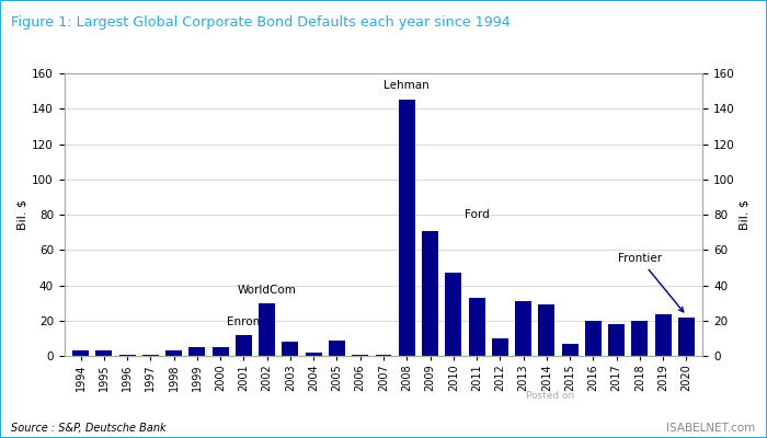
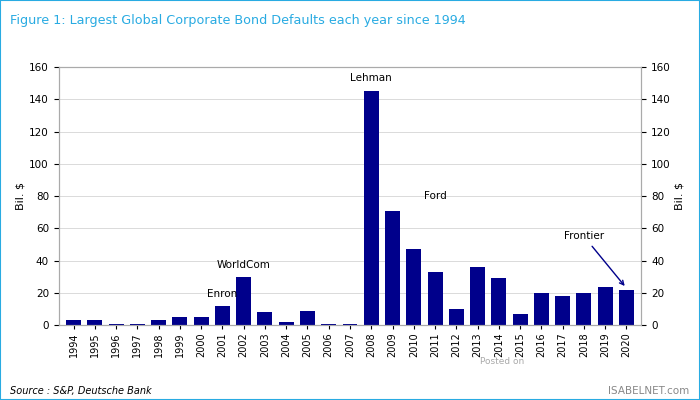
2013: 31 -> 36
